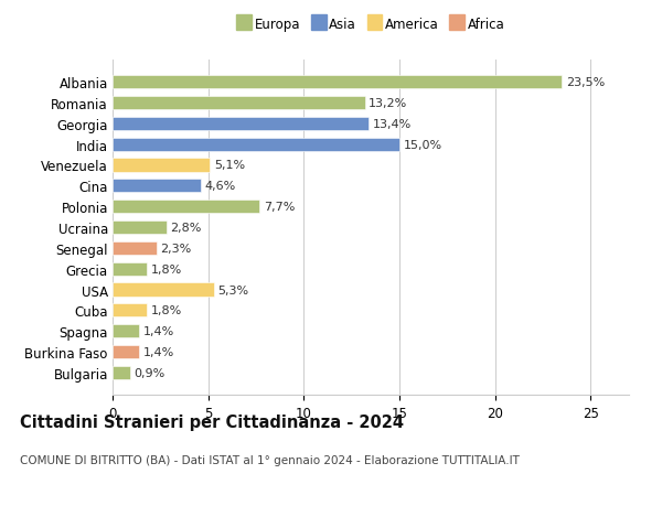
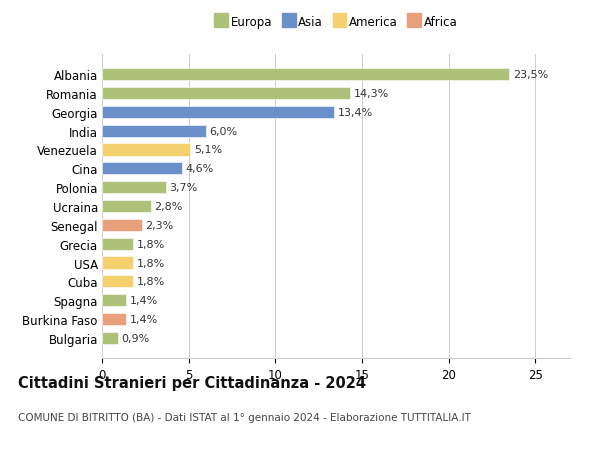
Romania: 13,2% -> 14,3%
India: 15,0% -> 6,0%
Polonia: 7,7% -> 3,7%
USA: 5,3% -> 1,8%
